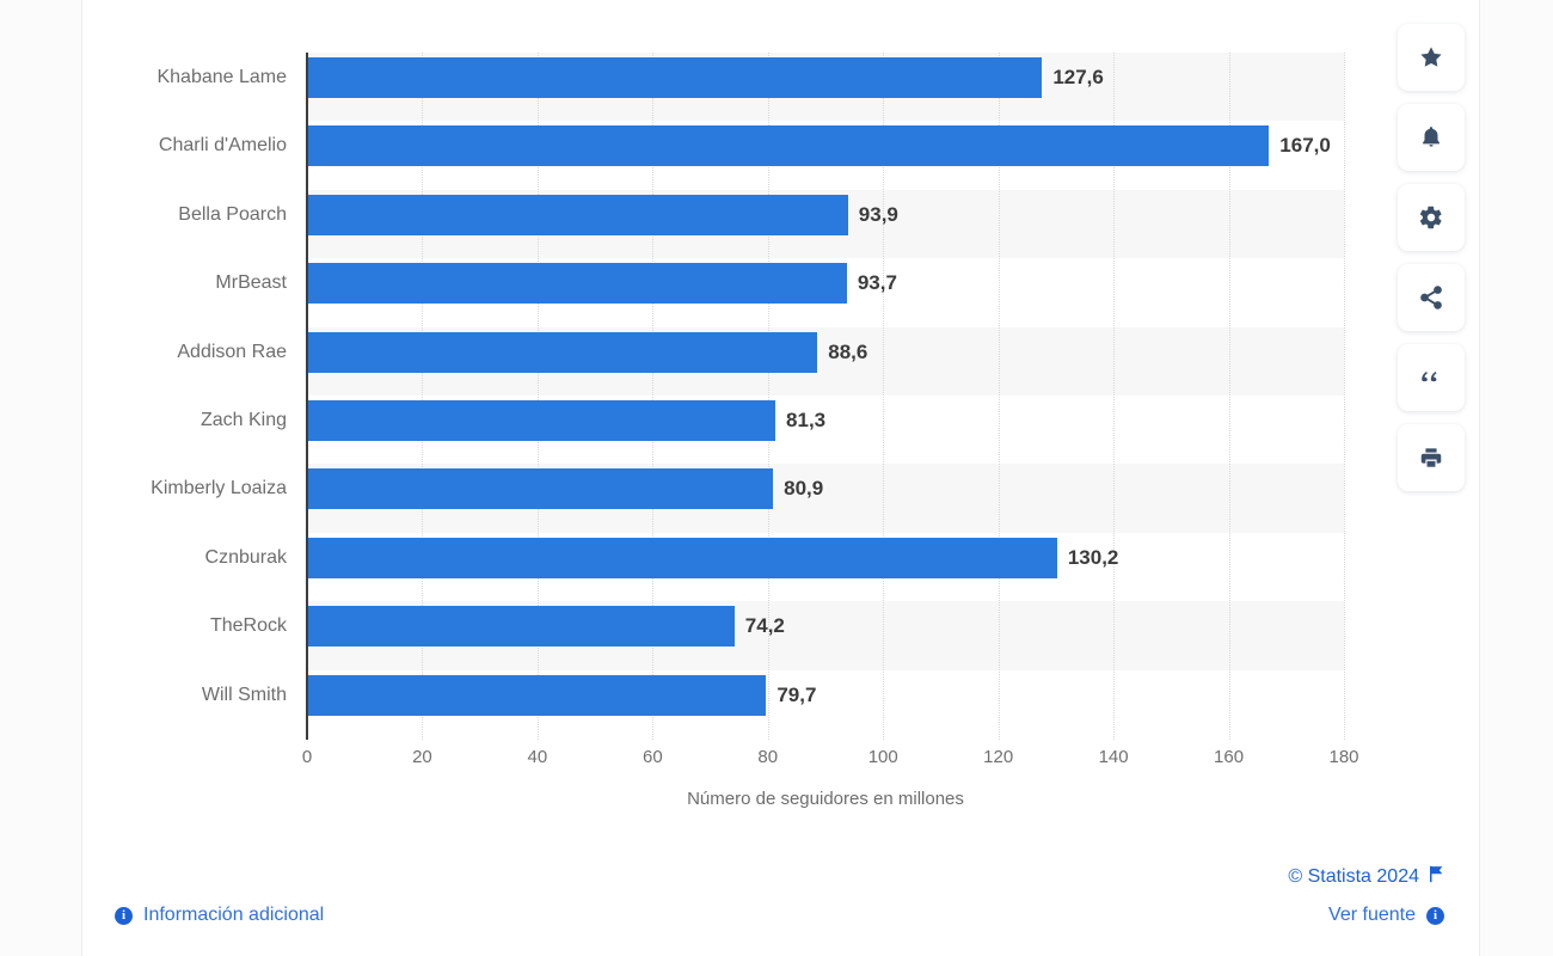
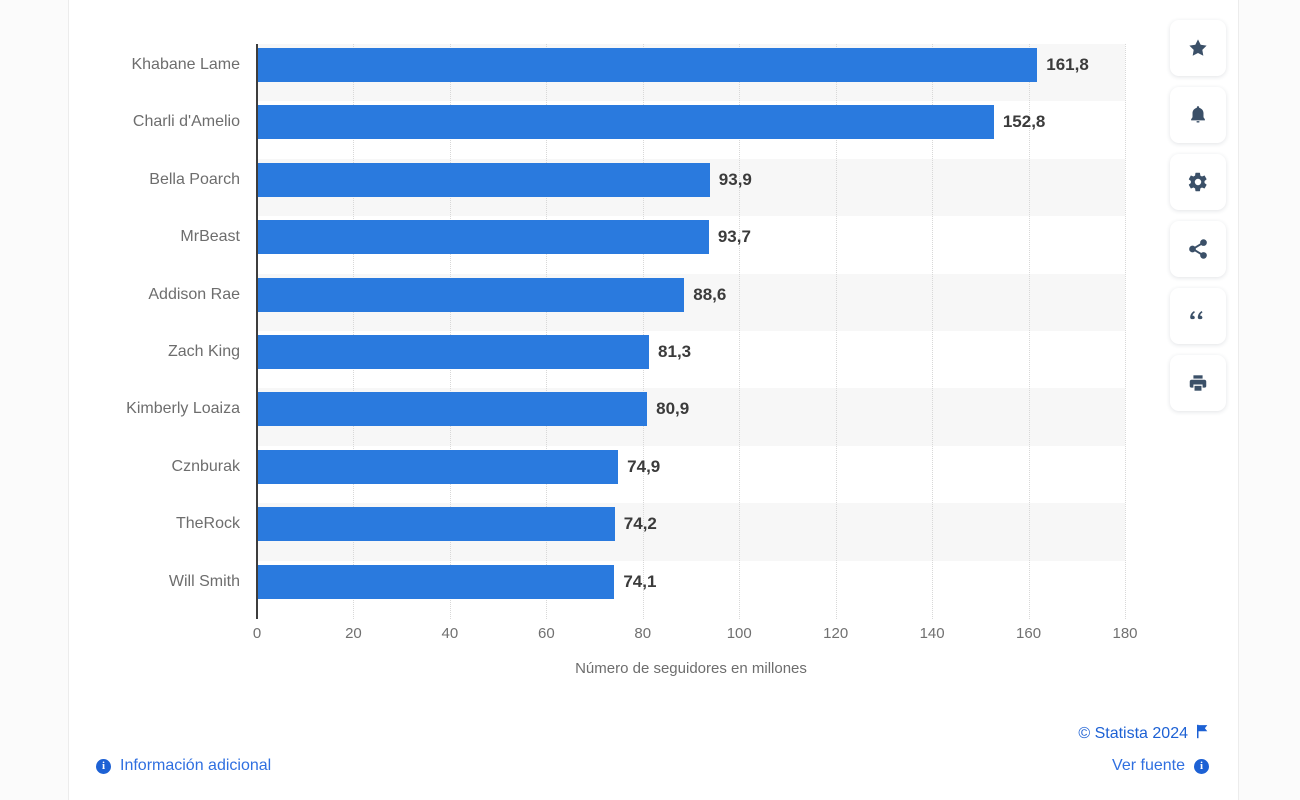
Khabane Lame: 127,6 -> 161,8
Charli d'Amelio: 167,0 -> 152,8
Cznburak: 130,2 -> 74,9
Will Smith: 79,7 -> 74,1
